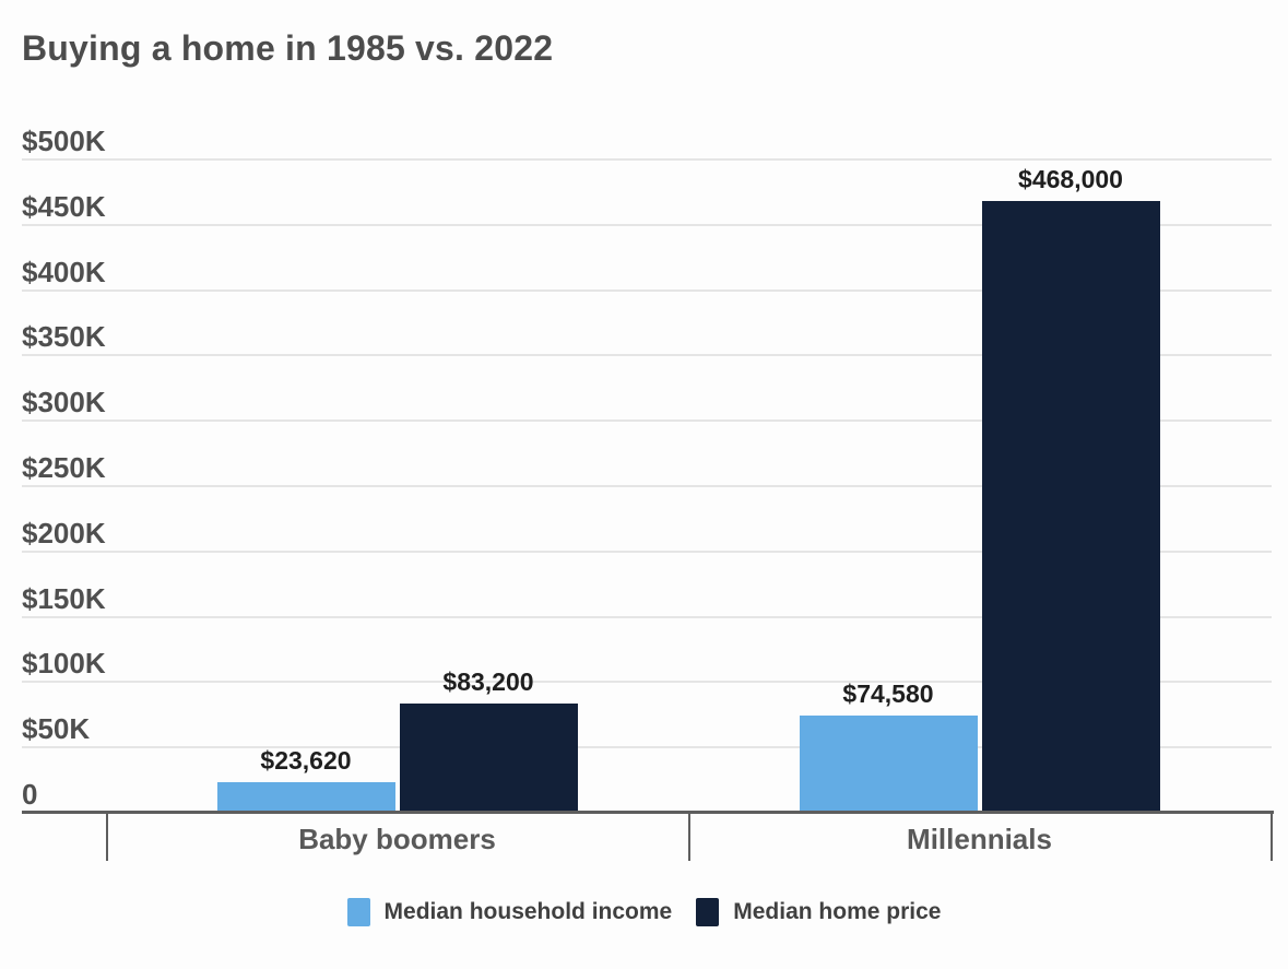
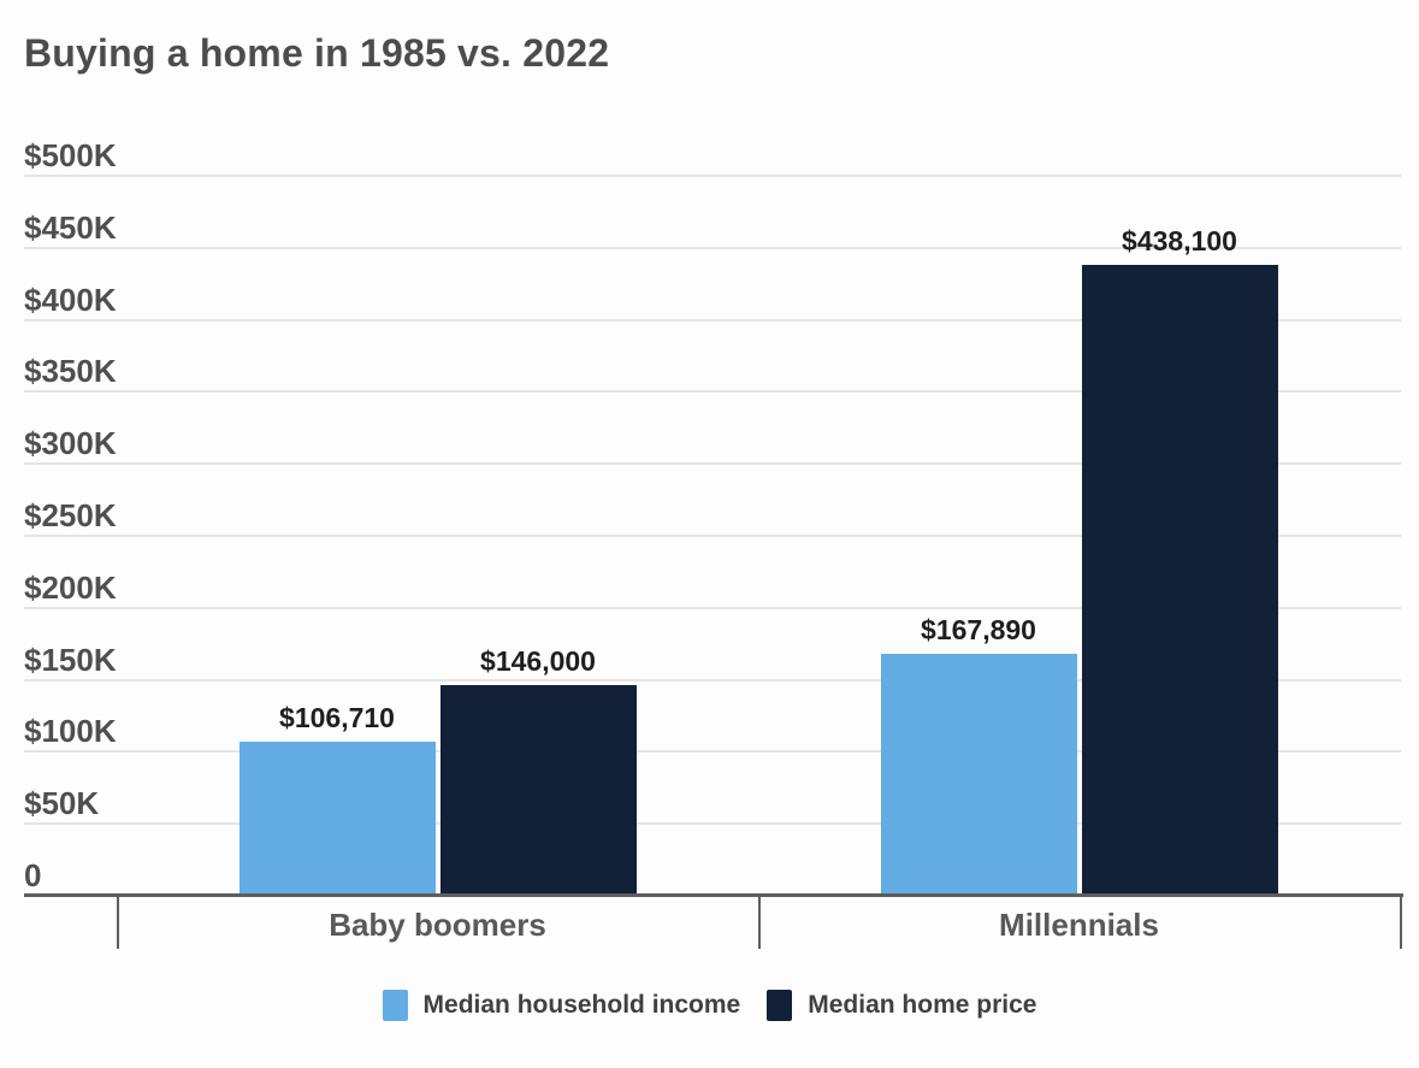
Median household income/Baby boomers: $23,620 -> $106,710
Median home price/Baby boomers: $83,200 -> $146,000
Median household income/Millennials: $74,580 -> $167,890
Median home price/Millennials: $468,000 -> $438,100
